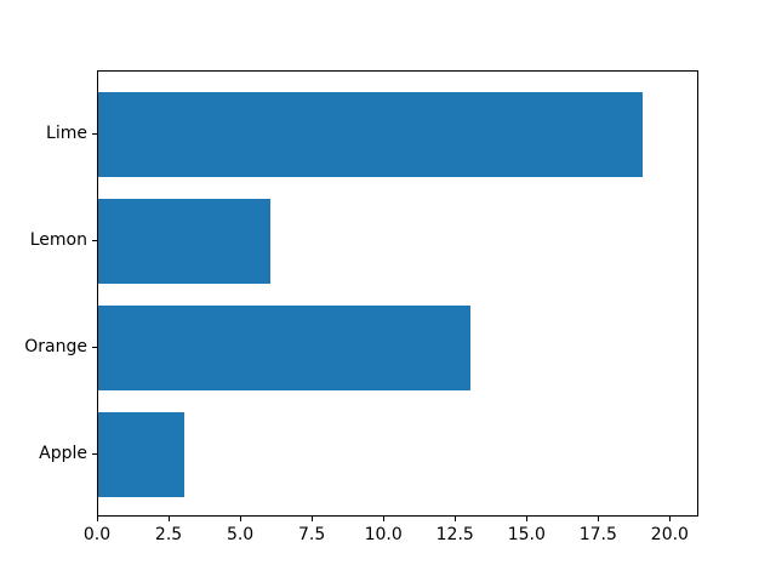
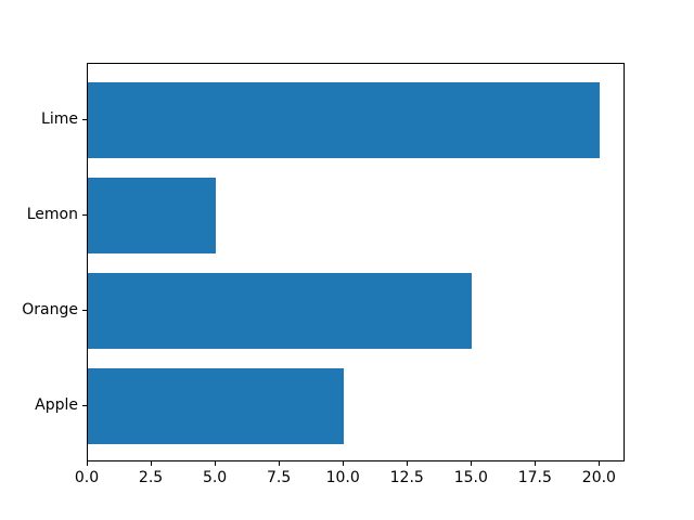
Apple: 3 -> 10
Orange: 13 -> 15
Lemon: 6 -> 5
Lime: 19 -> 20
